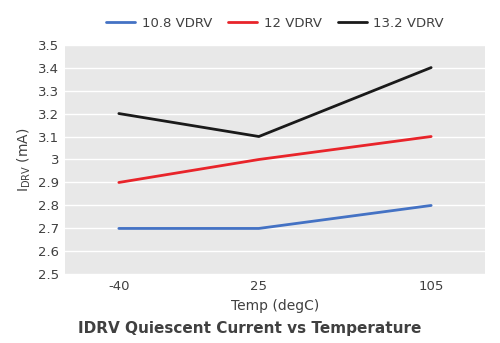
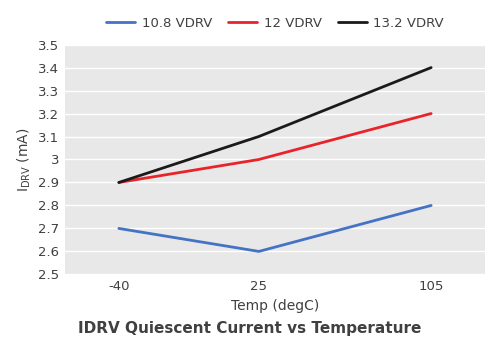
13.2 VDRV/-40: 3.2 -> 2.9
10.8 VDRV/25: 2.7 -> 2.6
12 VDRV/105: 3.1 -> 3.2
